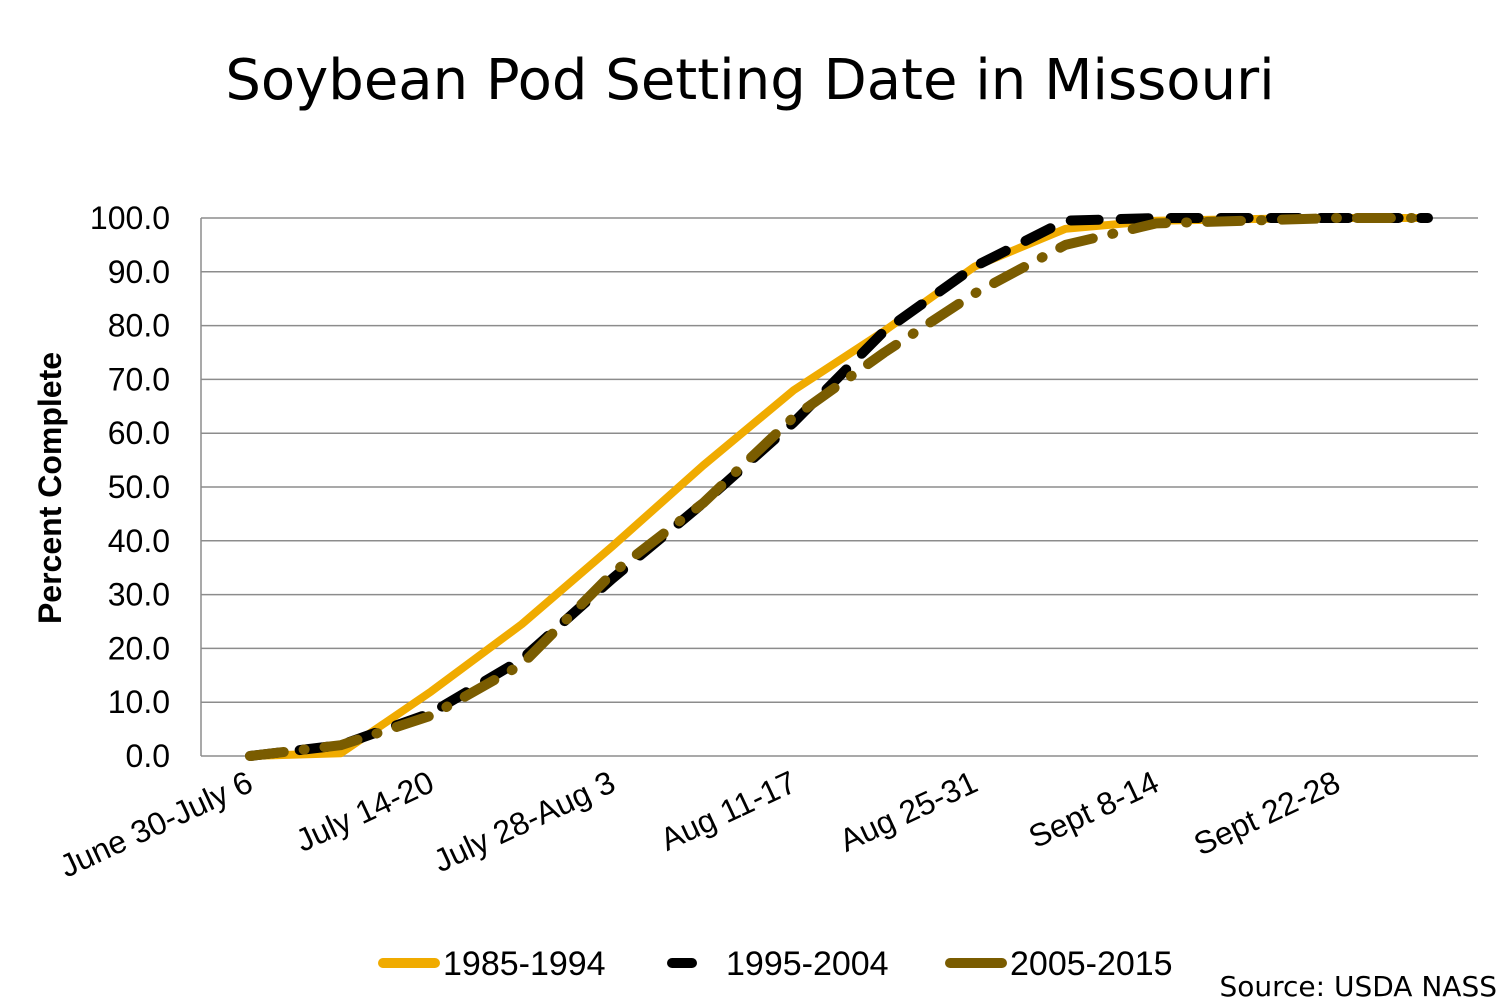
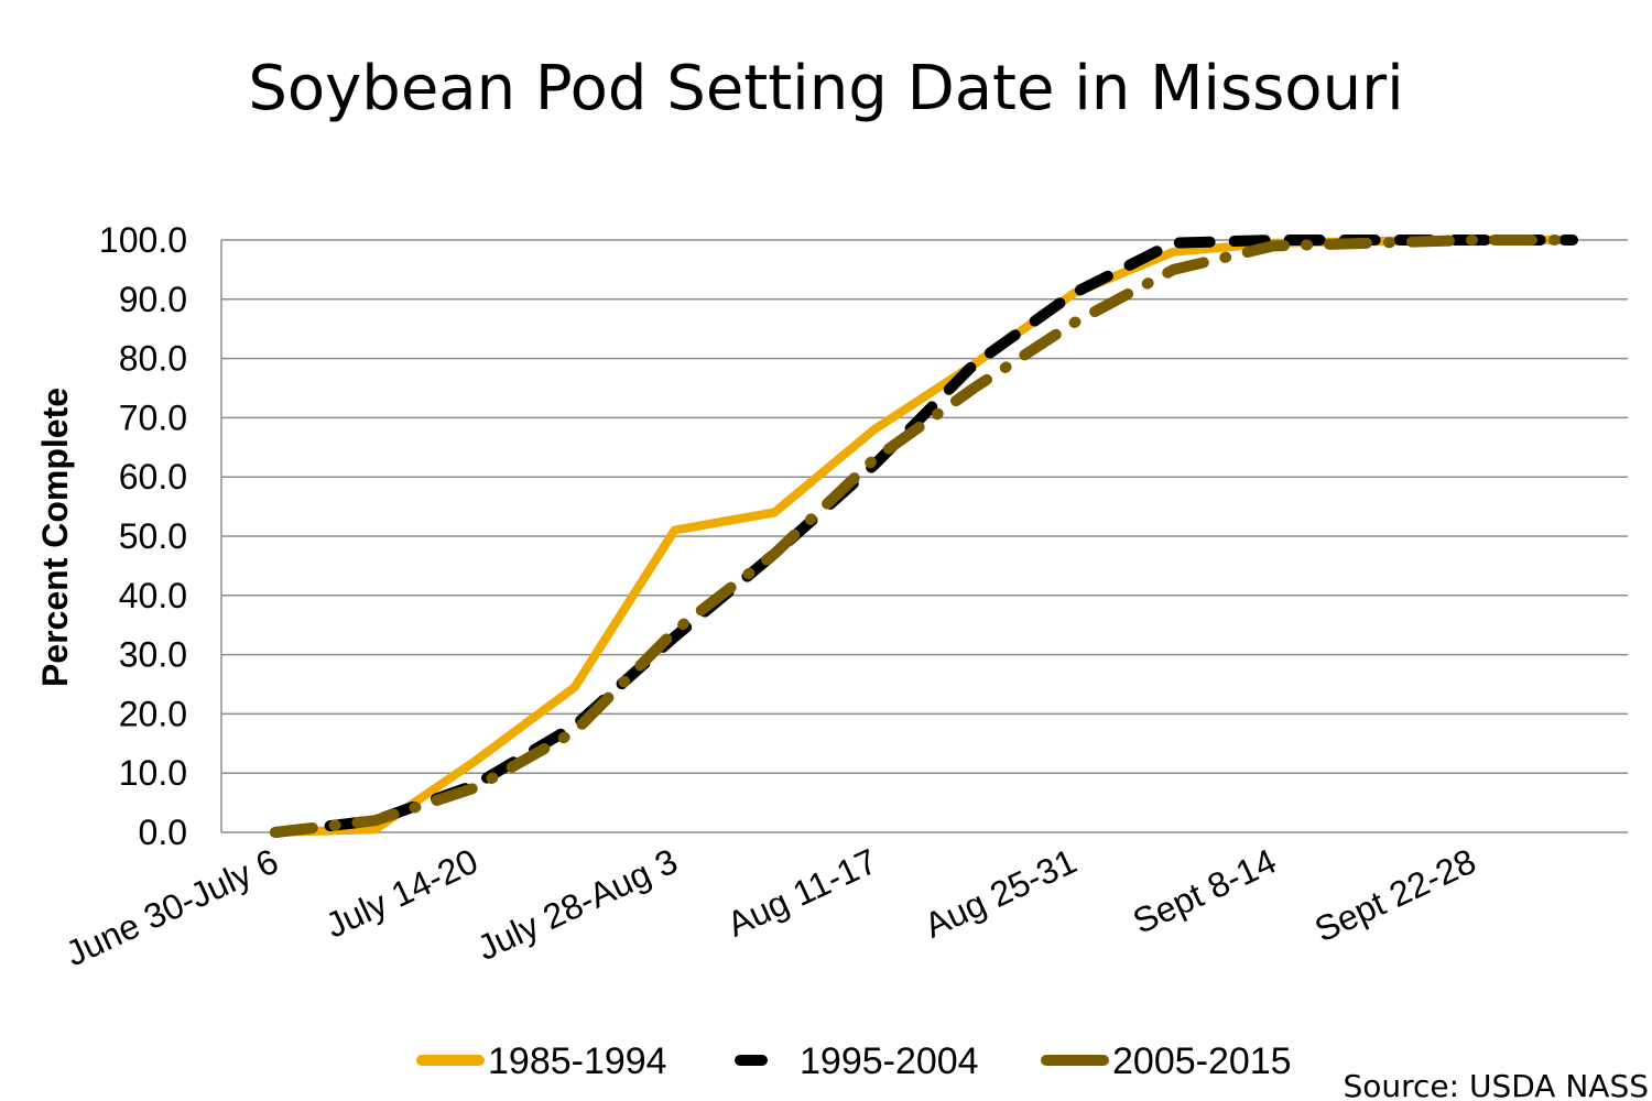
1985-1994/July 28-Aug 3: 39 -> 51
